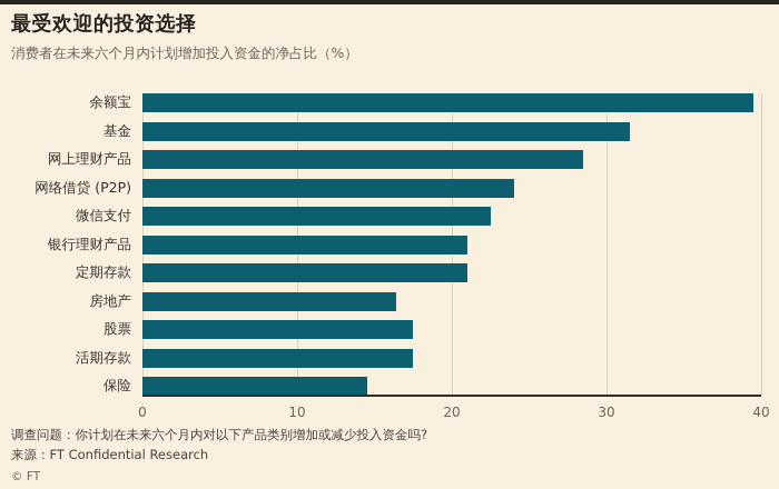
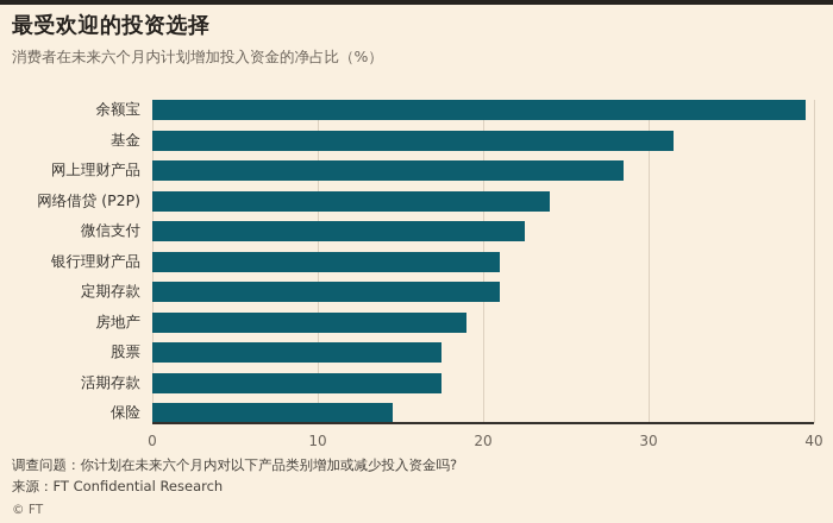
房地产: 16.4 -> 19.0
